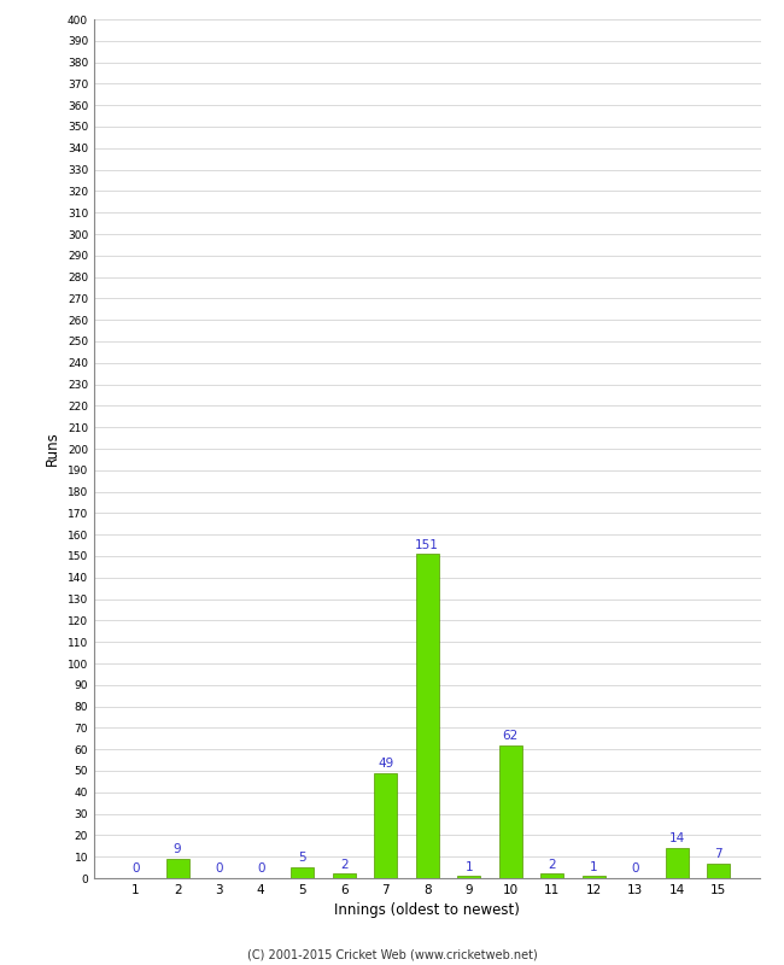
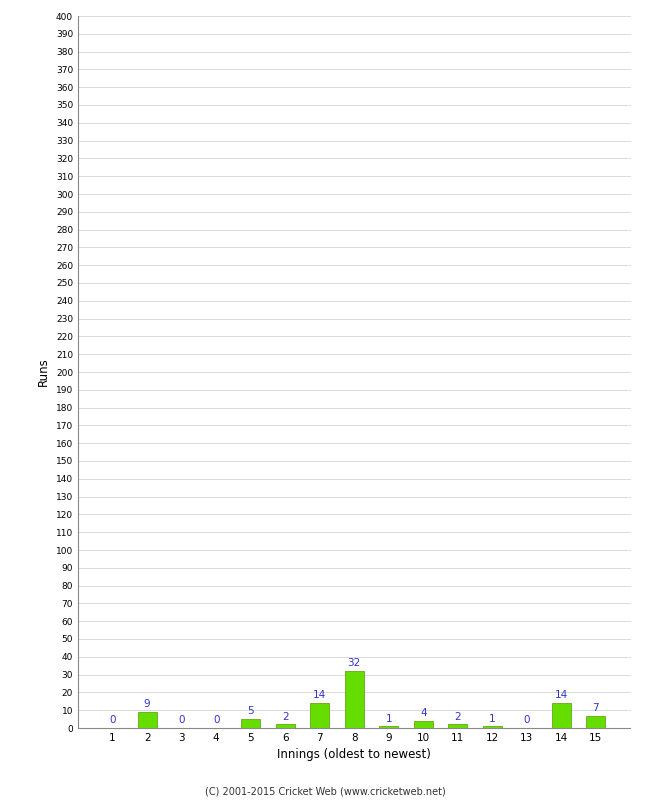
7: 49 -> 14
8: 151 -> 32
10: 62 -> 4
